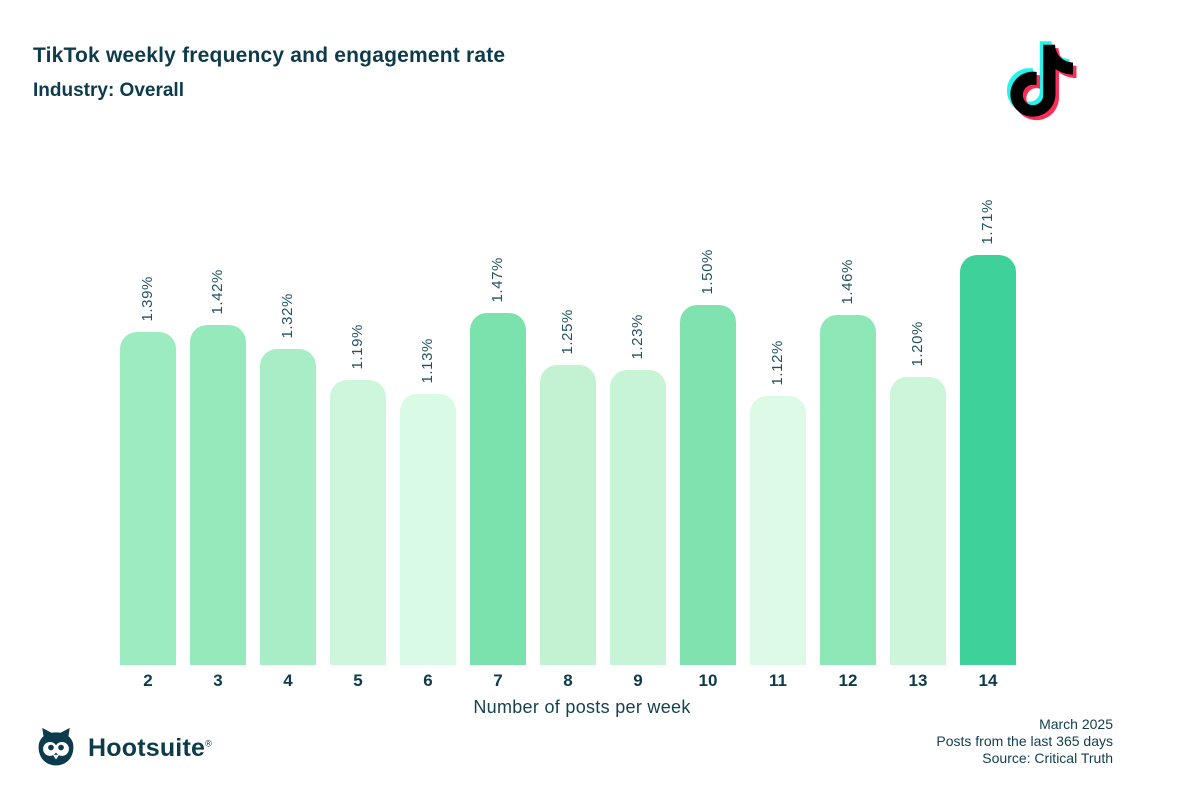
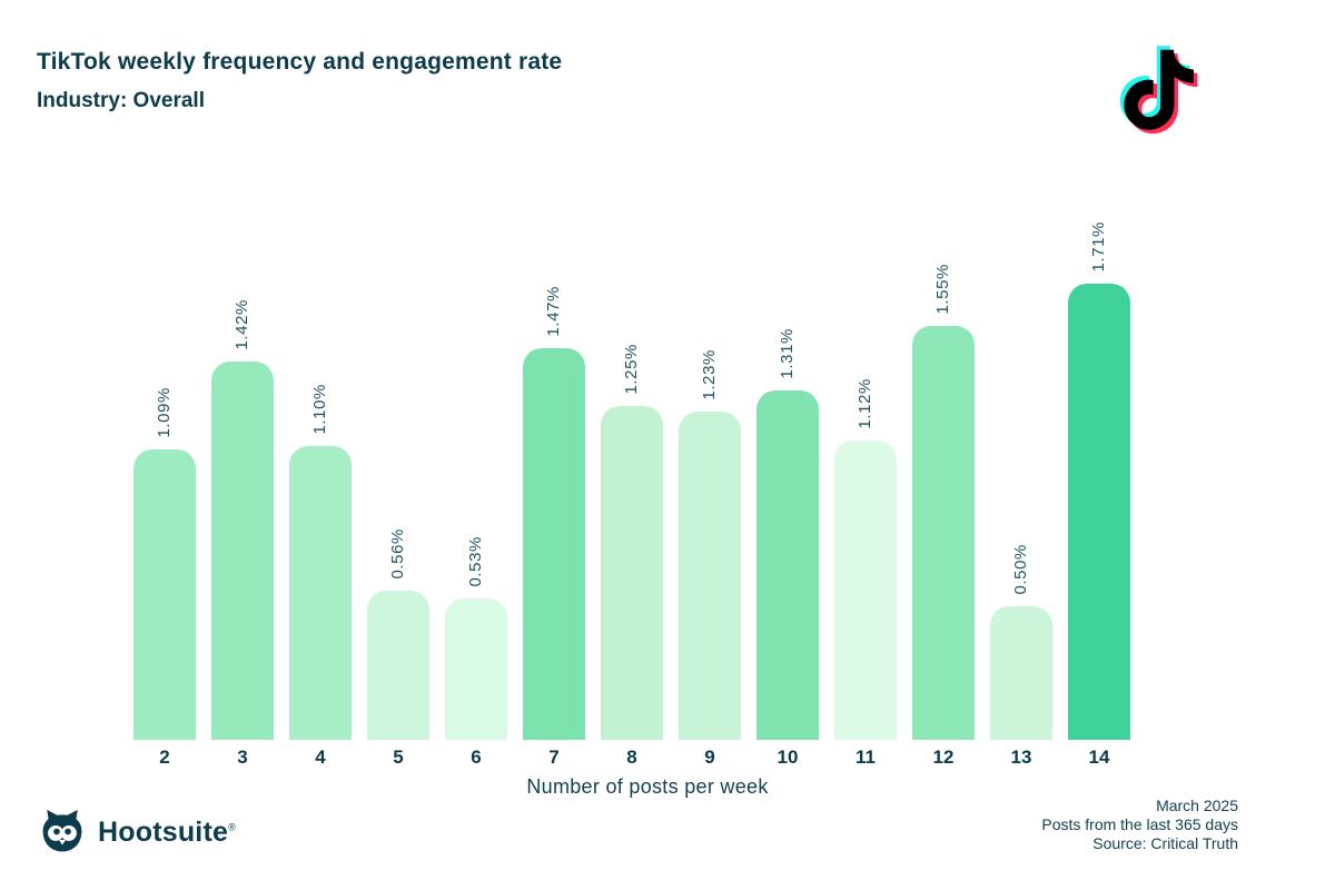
2: 1.39% -> 1.09%
4: 1.32% -> 1.10%
5: 1.19% -> 0.56%
6: 1.13% -> 0.53%
10: 1.50% -> 1.31%
12: 1.46% -> 1.55%
13: 1.20% -> 0.50%
